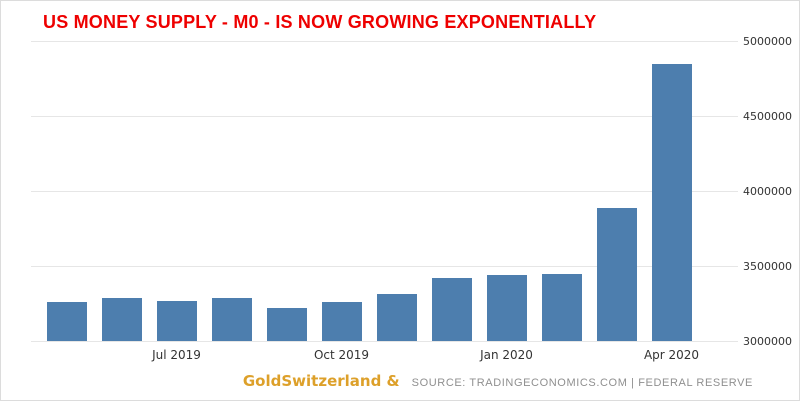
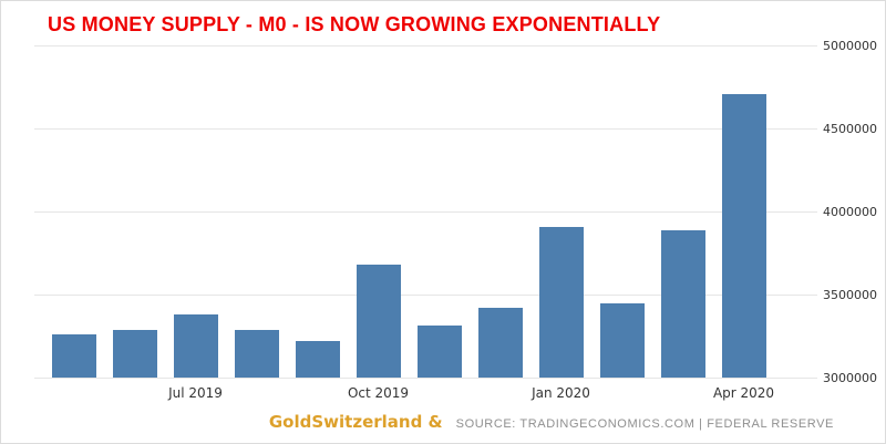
Jul 2019: 3270000 -> 3380000
Oct 2019: 3260000 -> 3680000
Jan 2020: 3440000 -> 3910000
Apr 2020: 4850000 -> 4710000
